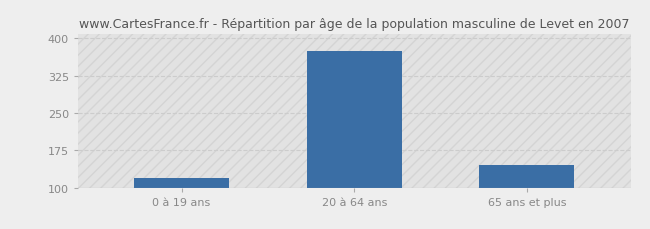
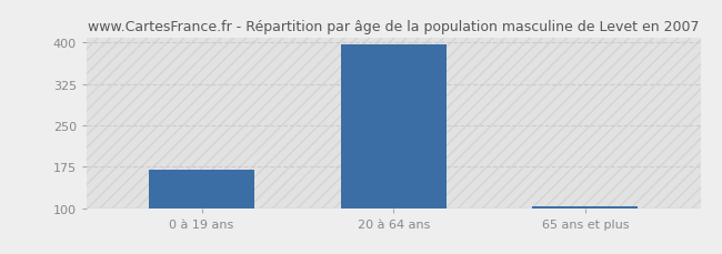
0 à 19 ans: 120 -> 170
20 à 64 ans: 375 -> 396
65 ans et plus: 145 -> 103
